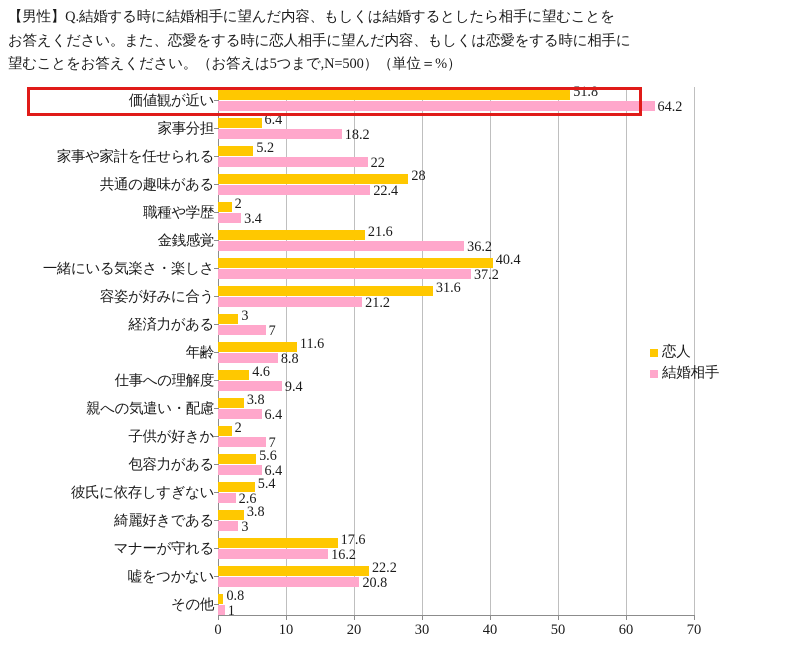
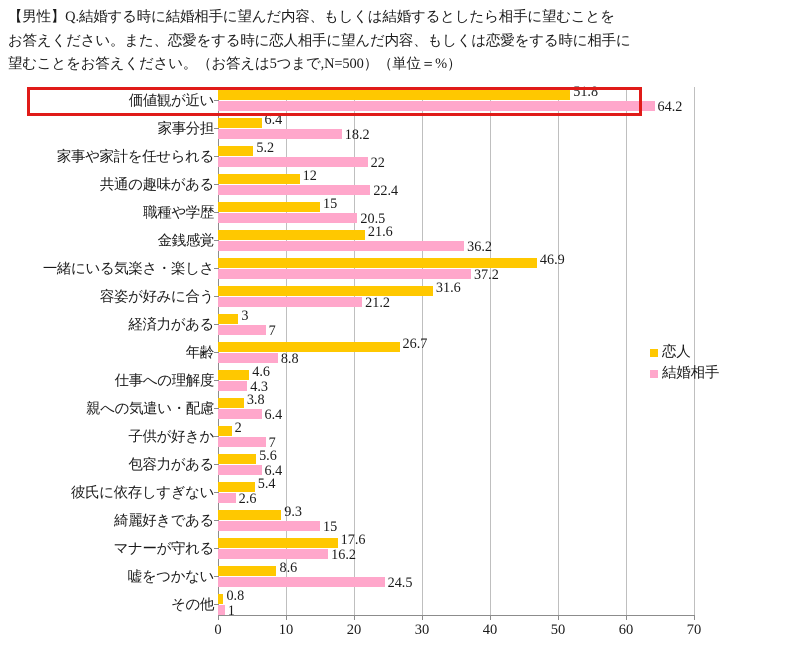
恋人/共通の趣味がある: 28 -> 12
恋人/職種や学歴: 2 -> 15
結婚相手/職種や学歴: 3.4 -> 20.5
恋人/一緒にいる気楽さ・楽しさ: 40.4 -> 46.9
恋人/年齢: 11.6 -> 26.7
結婚相手/仕事への理解度: 9.4 -> 4.3
恋人/綺麗好きである: 3.8 -> 9.3
結婚相手/綺麗好きである: 3 -> 15
恋人/嘘をつかない: 22.2 -> 8.6
結婚相手/嘘をつかない: 20.8 -> 24.5
